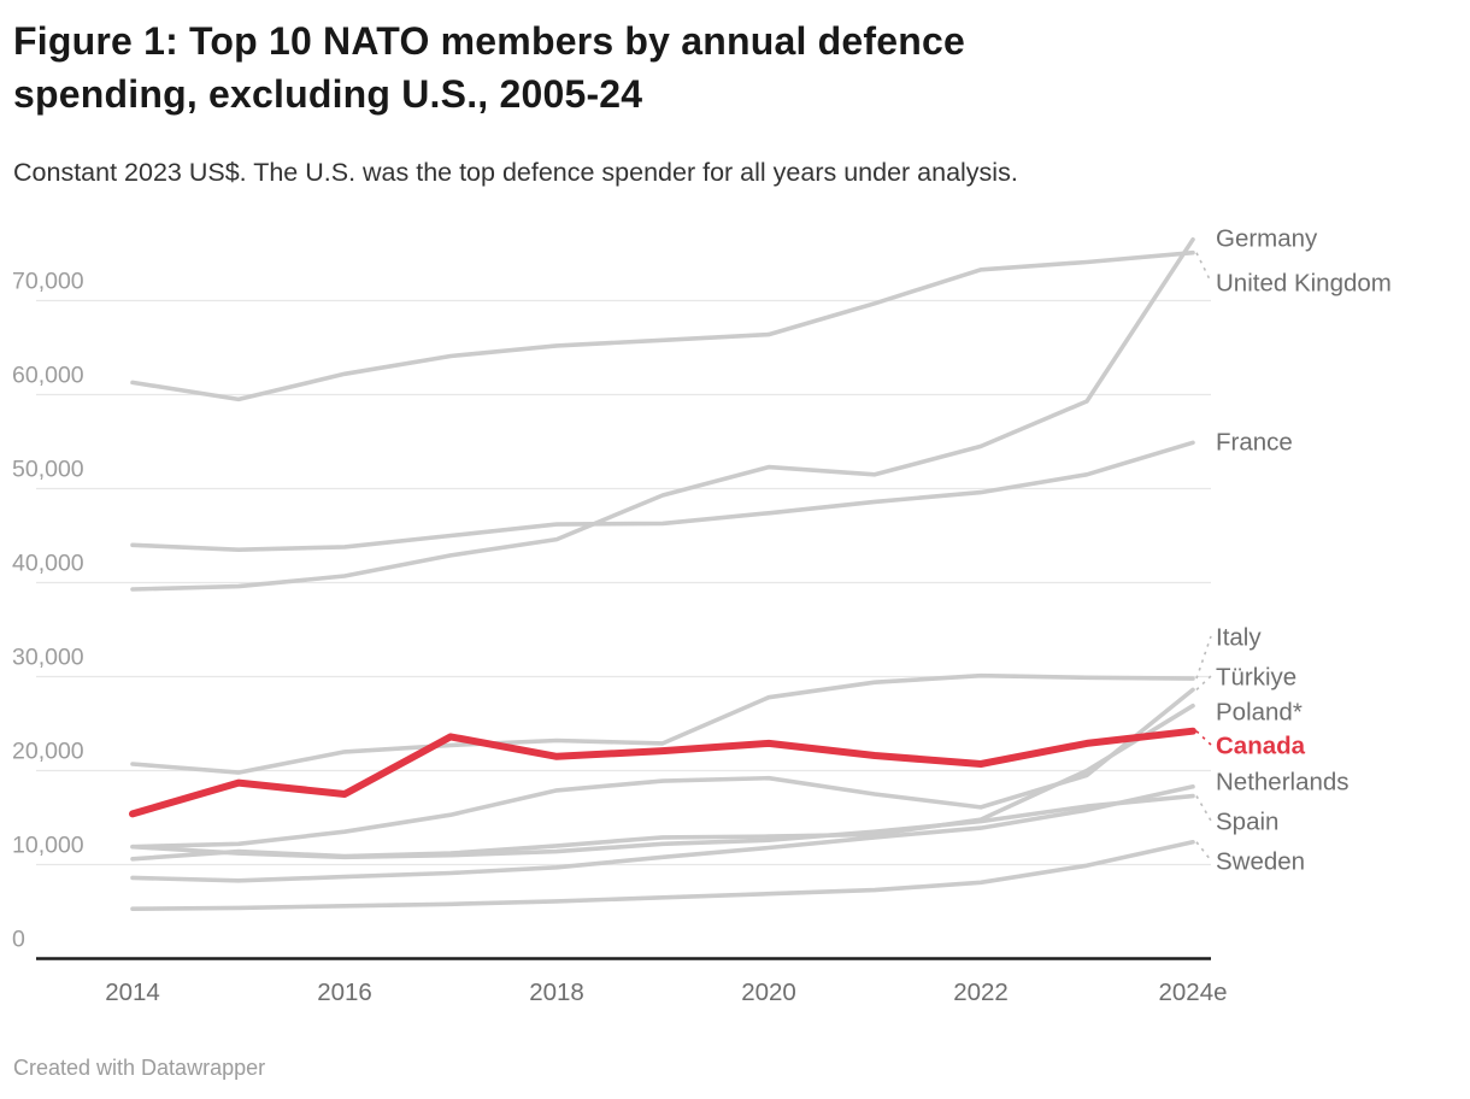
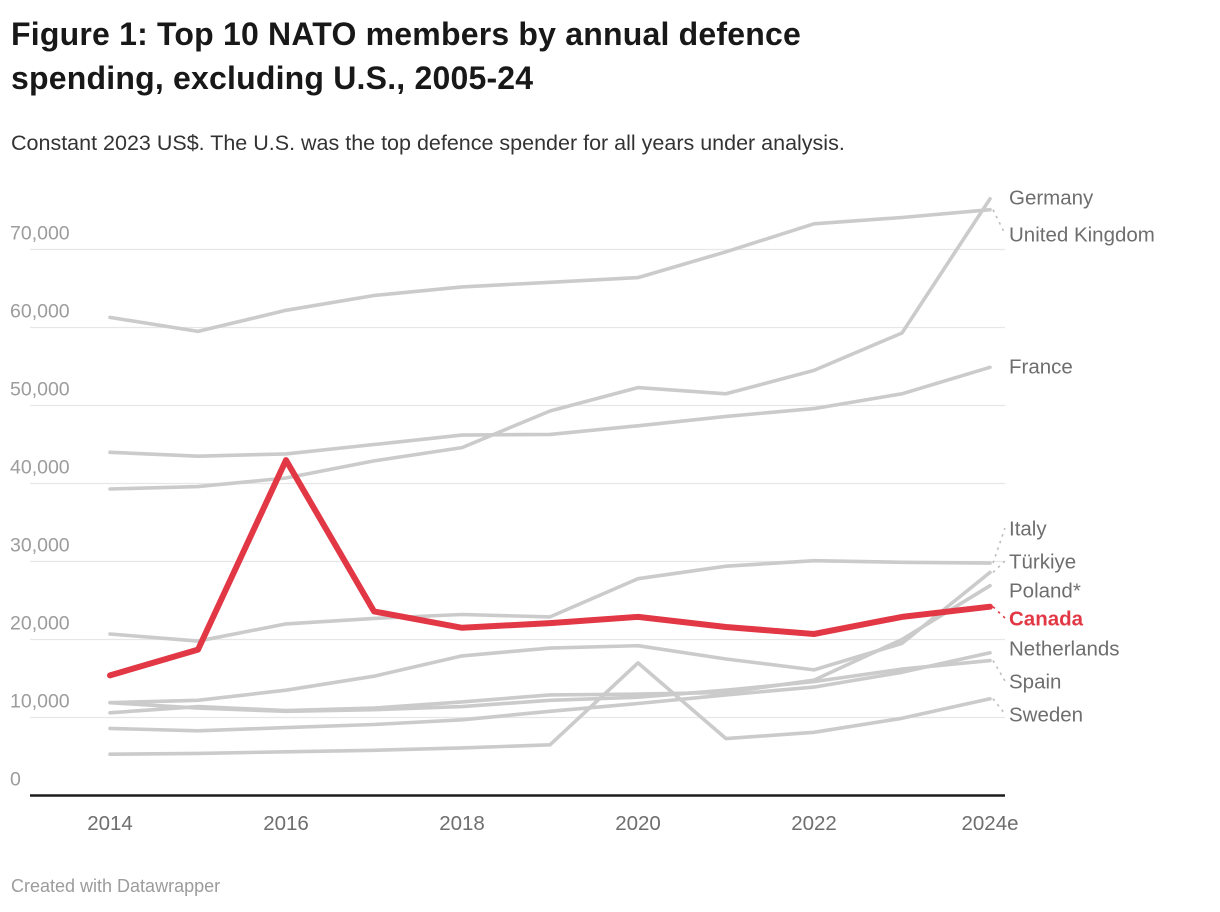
Canada/2016: 18000 -> 43000
Sweden/2020: 7000 -> 17000
